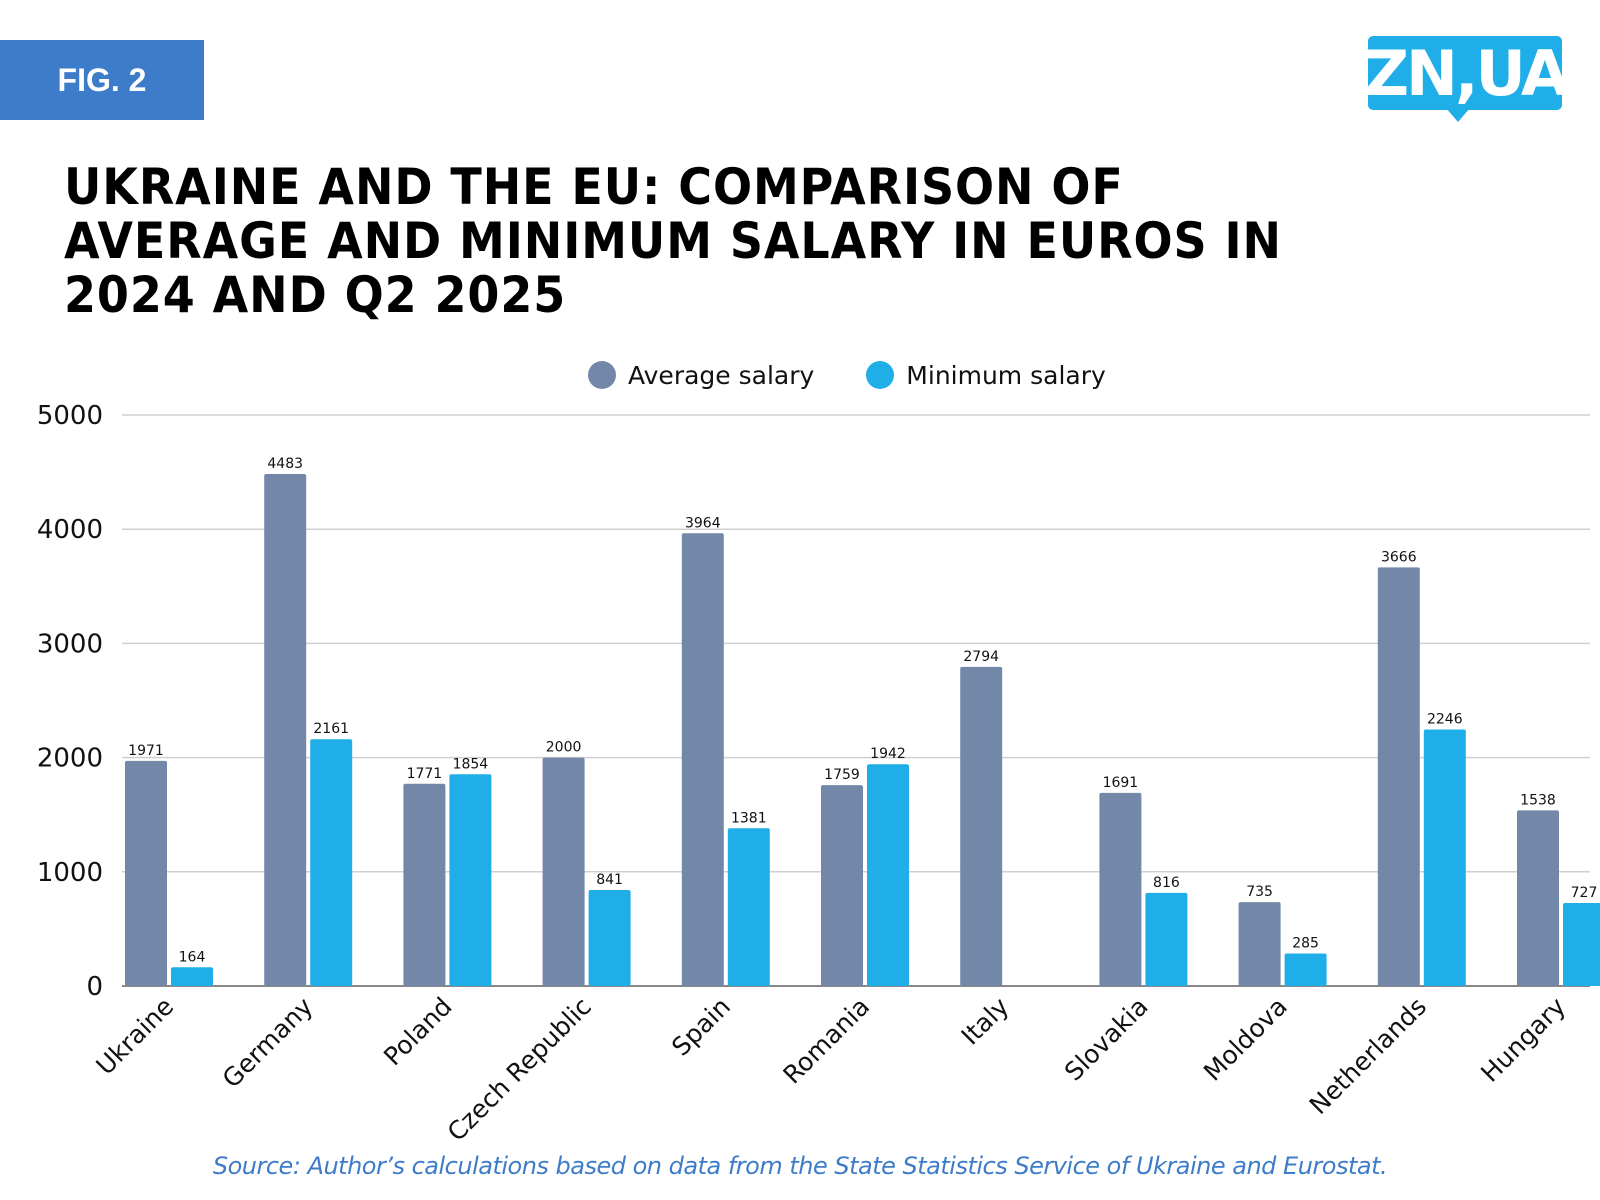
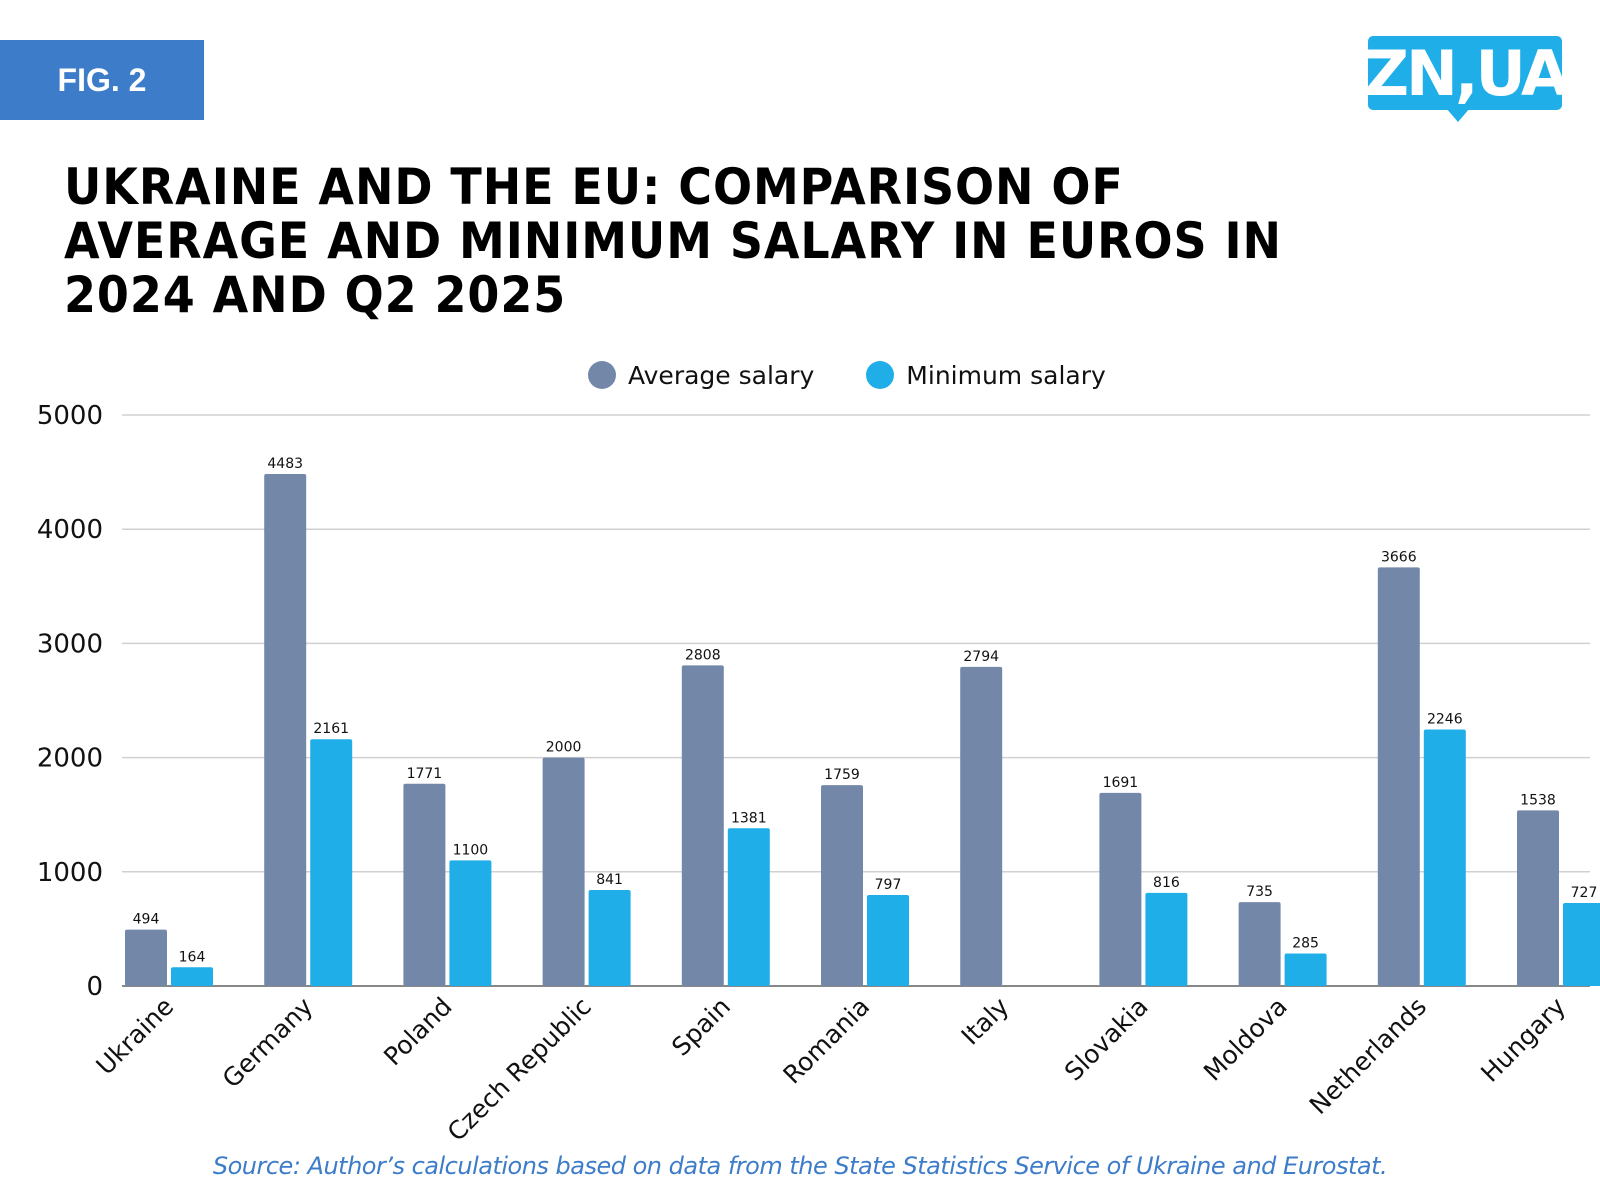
Average salary/Ukraine: 1971 -> 494
Minimum salary/Poland: 1854 -> 1100
Average salary/Spain: 3964 -> 2808
Minimum salary/Romania: 1942 -> 797
